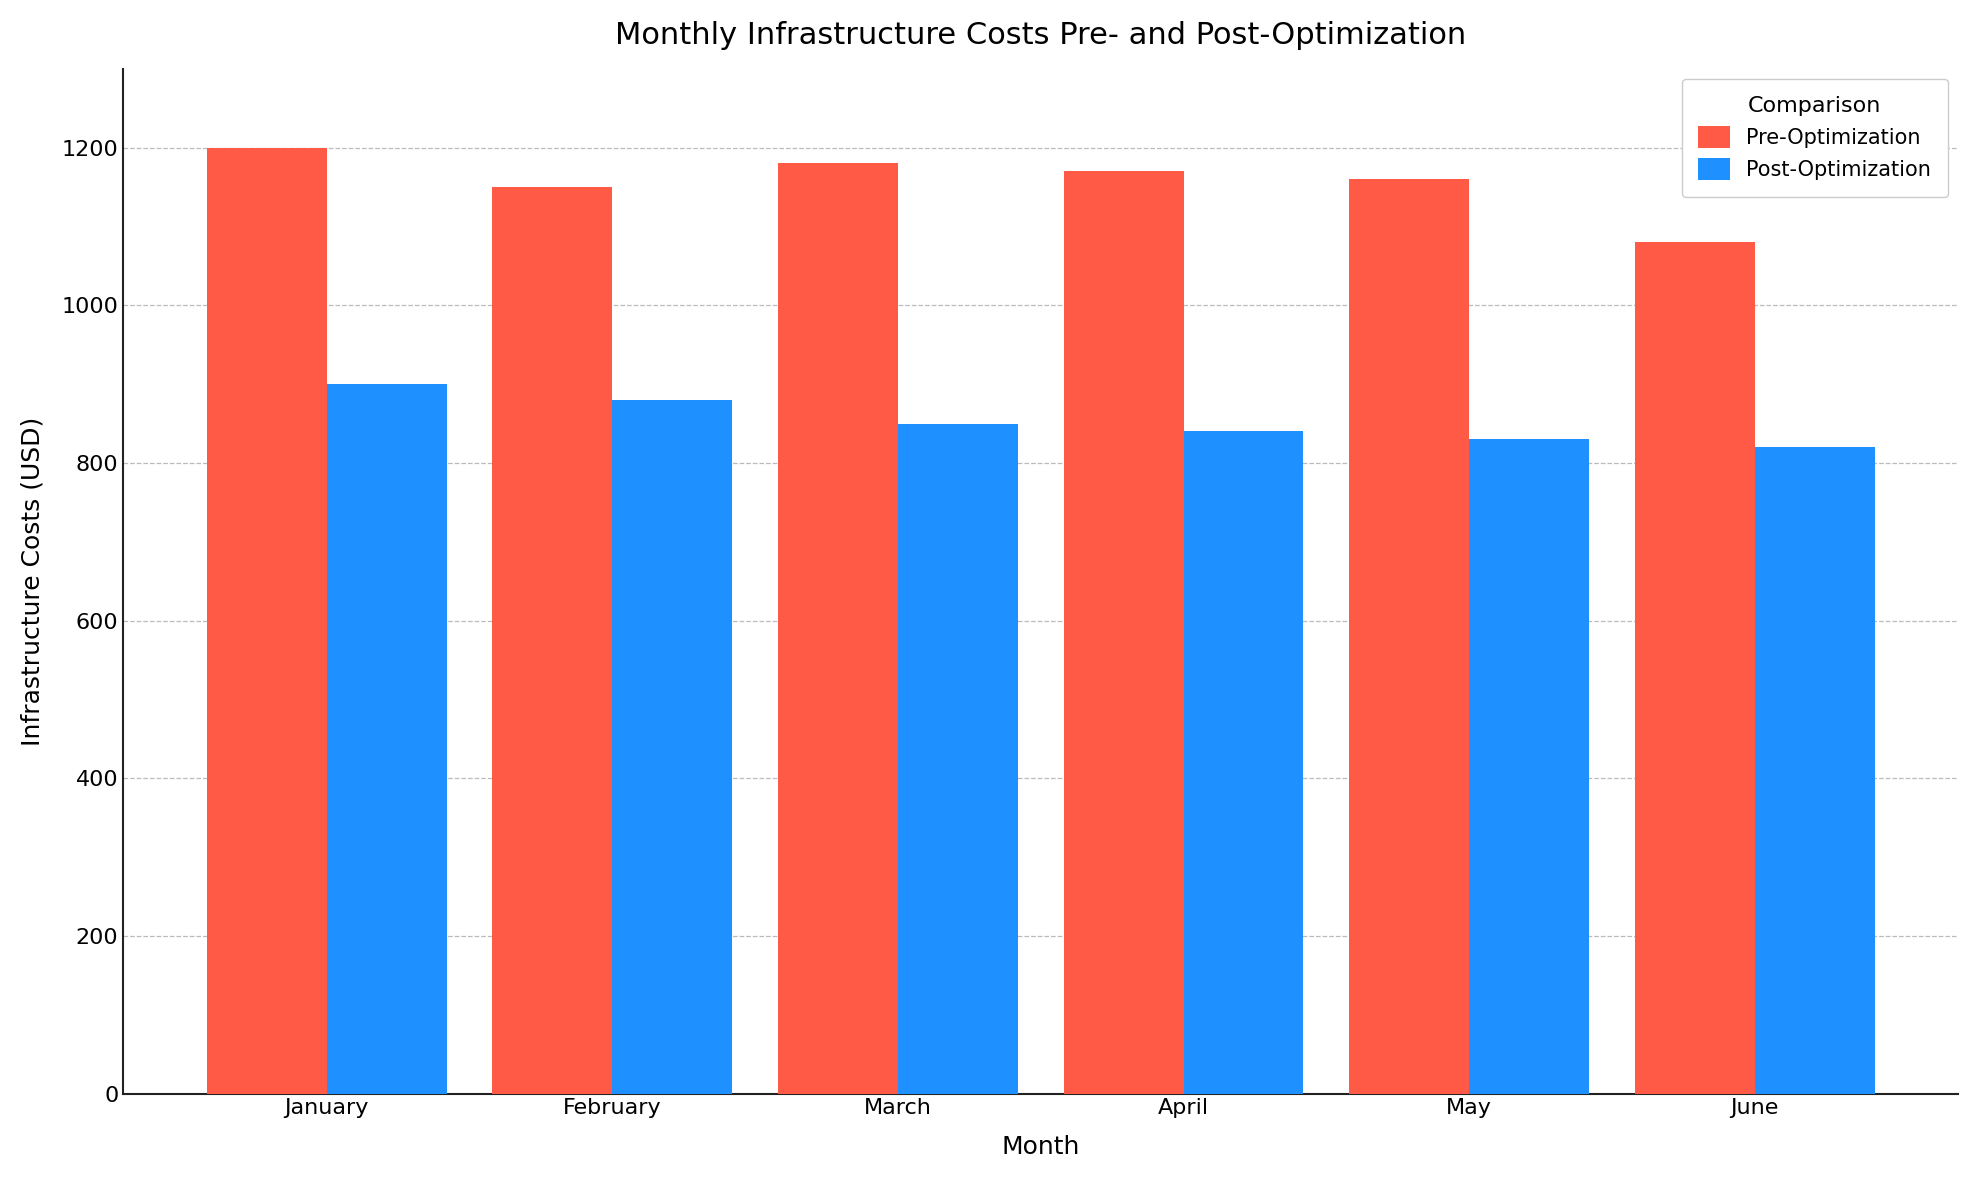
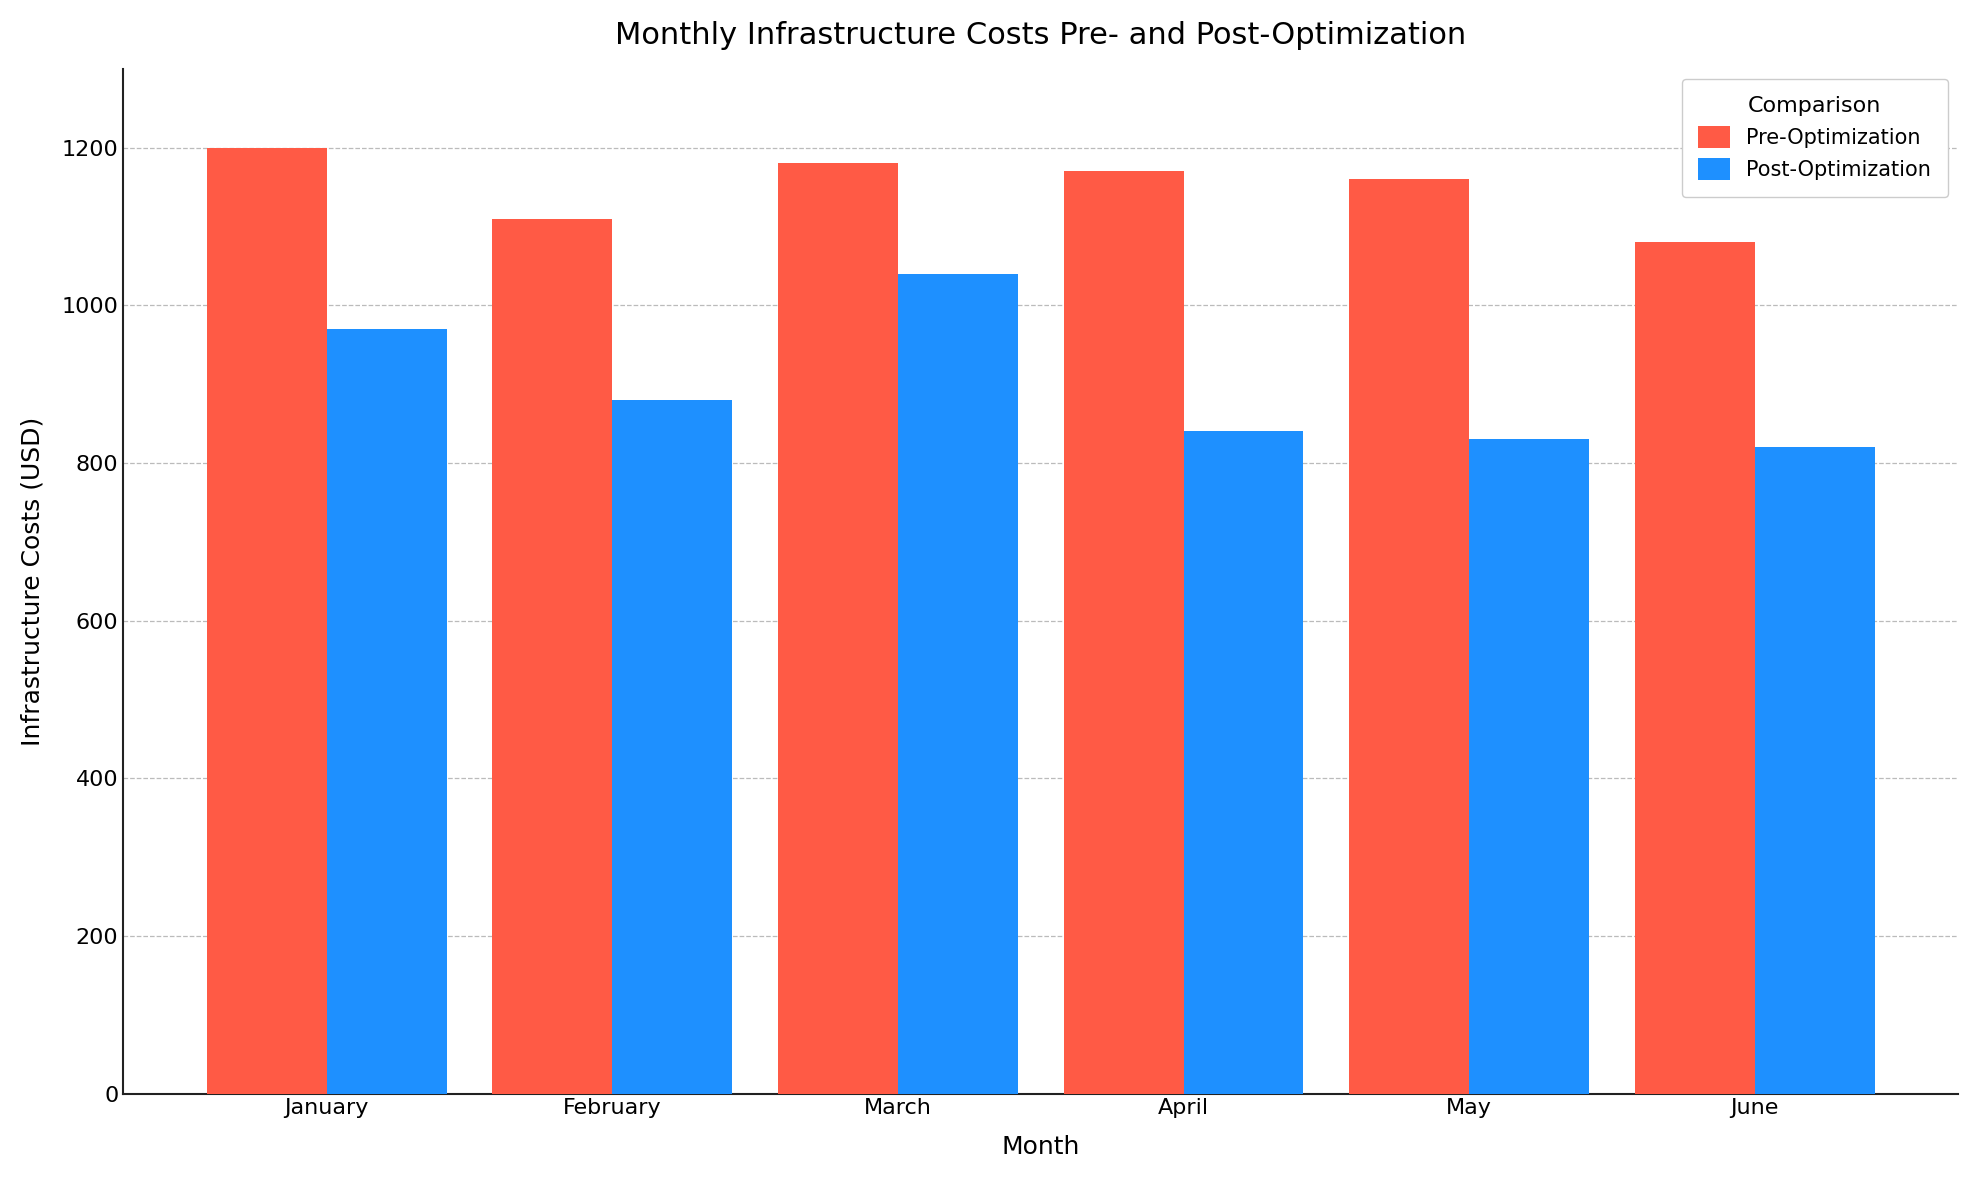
Post-Optimization/January: 900 -> 970
Pre-Optimization/February: 1150 -> 1110
Post-Optimization/March: 850 -> 1040
